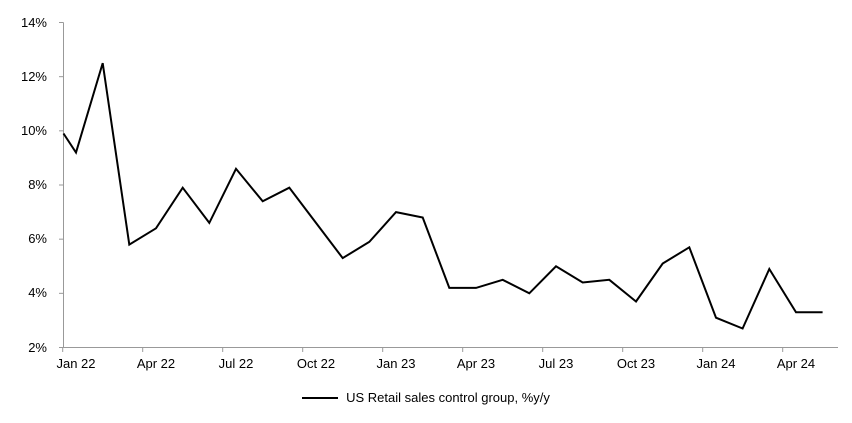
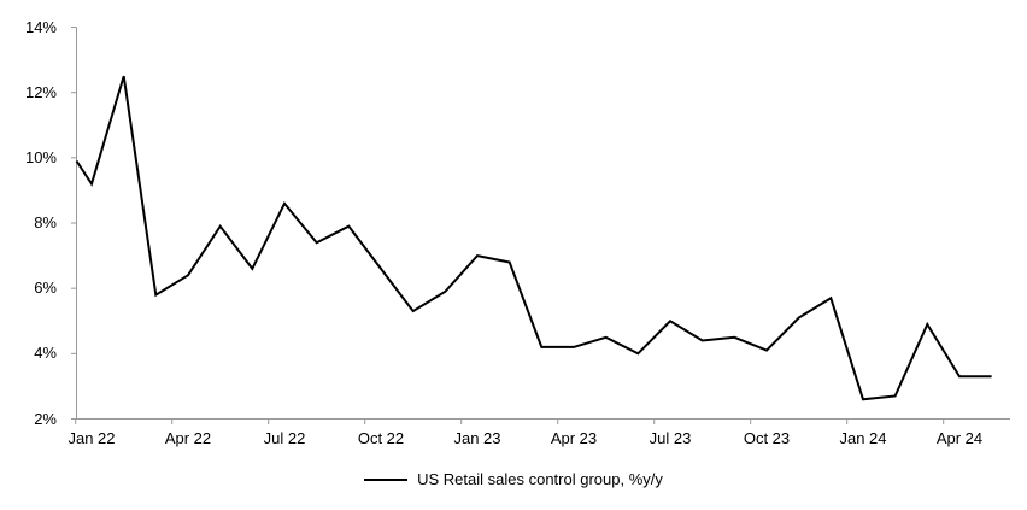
Oct 23: 3.7% -> 4.1%
Jan 24: 3.1% -> 2.6%
